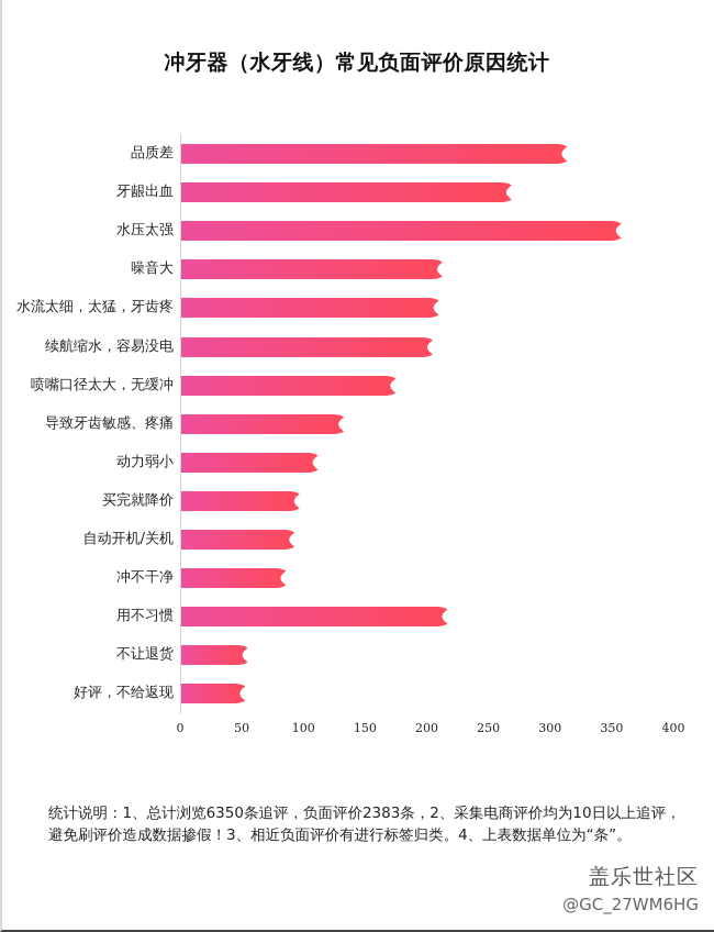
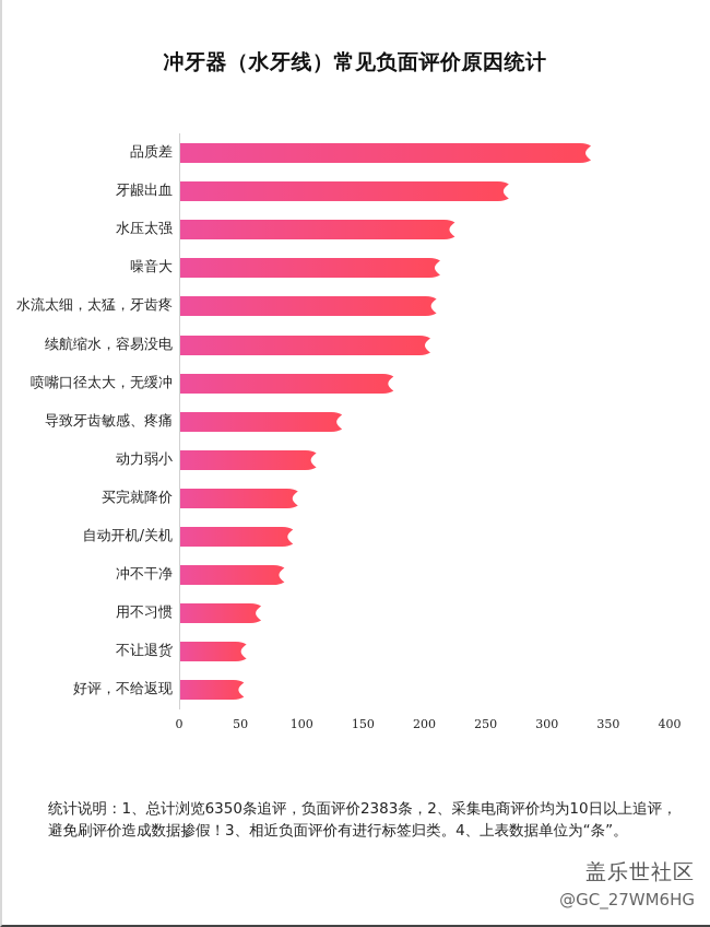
品质差: 313 -> 335
水压太强: 357 -> 224
用不习惯: 216 -> 66
